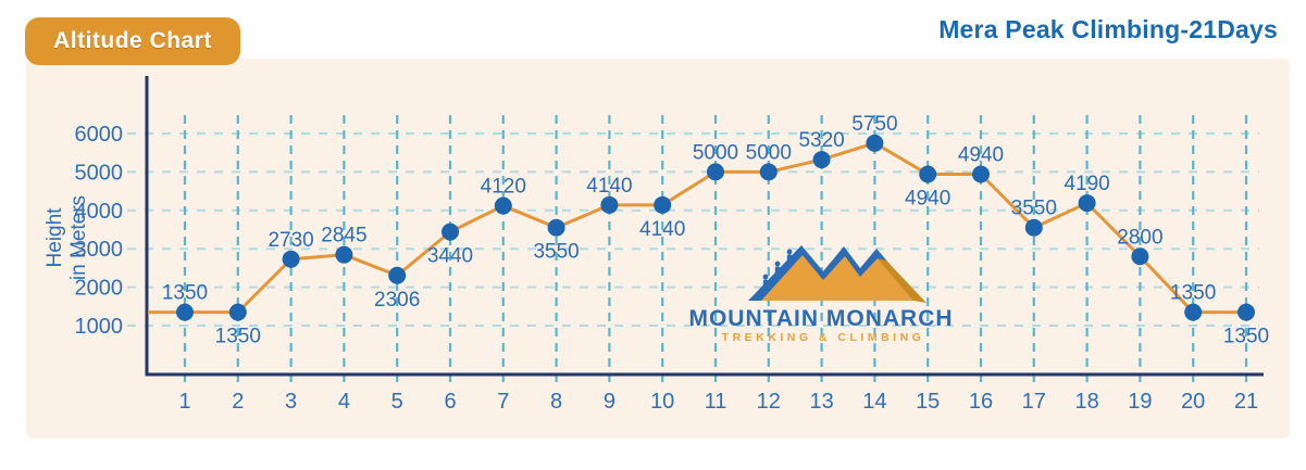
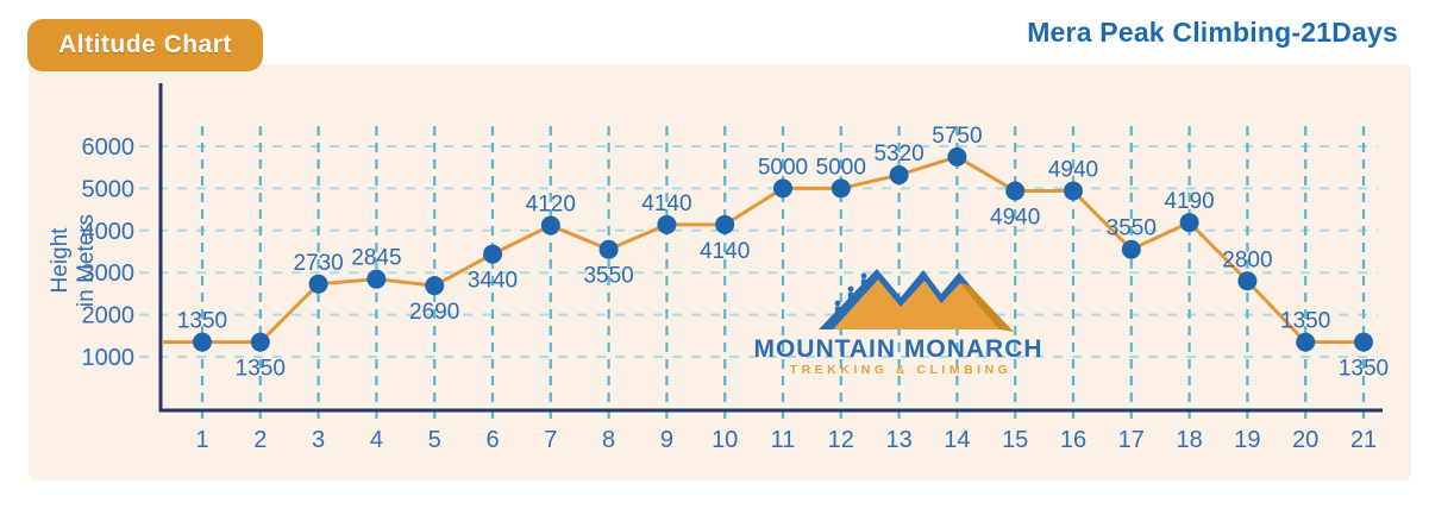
5: 2306 -> 2690
